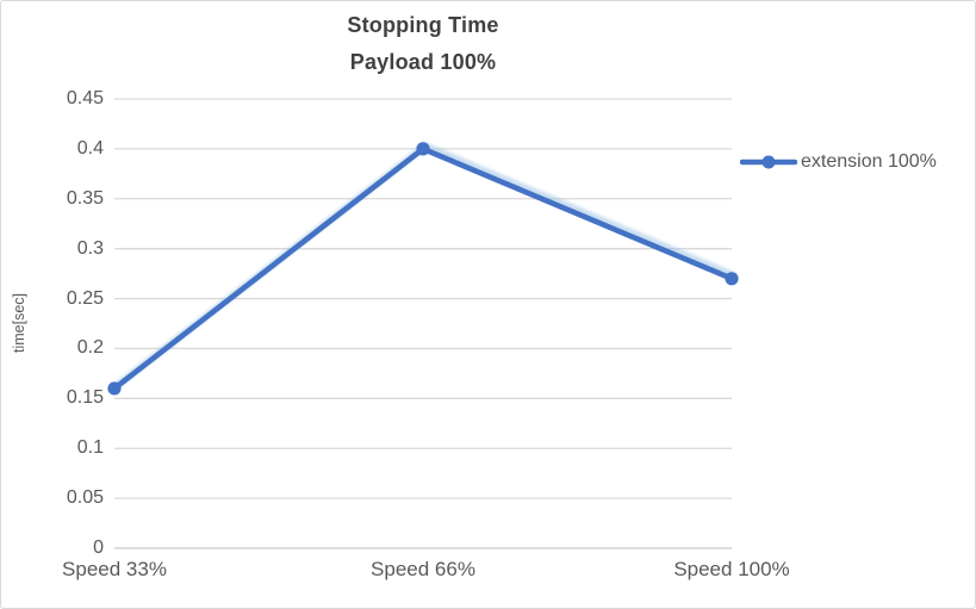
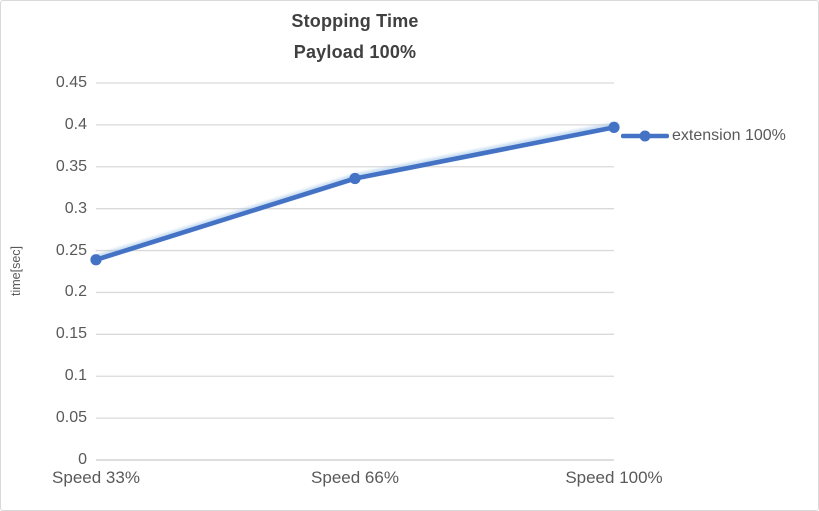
Speed 33%: 0.16 -> 0.24
Speed 66%: 0.40 -> 0.34
Speed 100%: 0.27 -> 0.40
